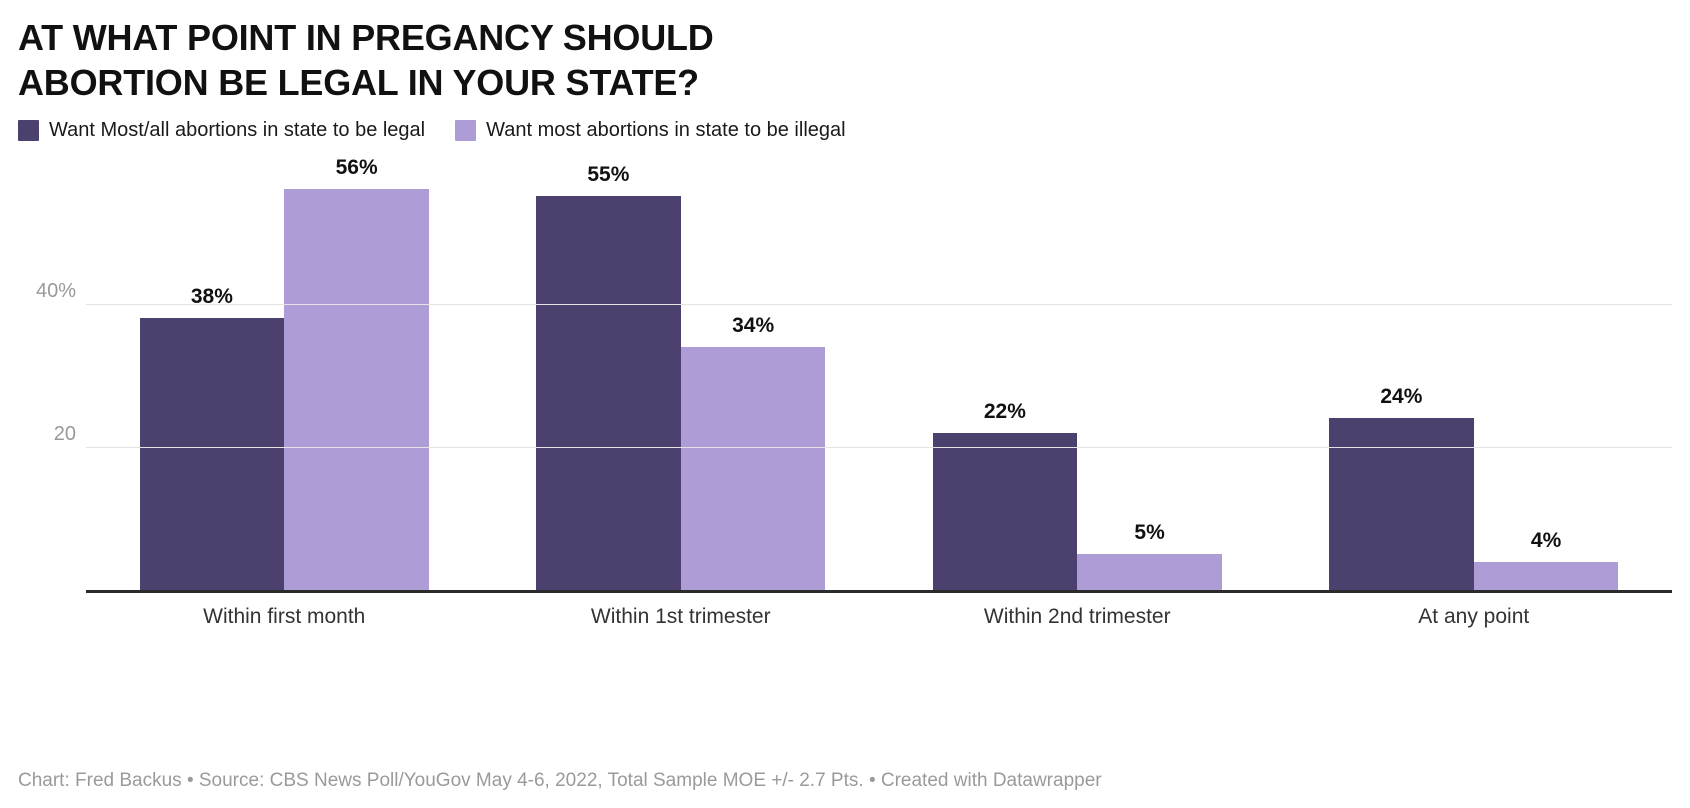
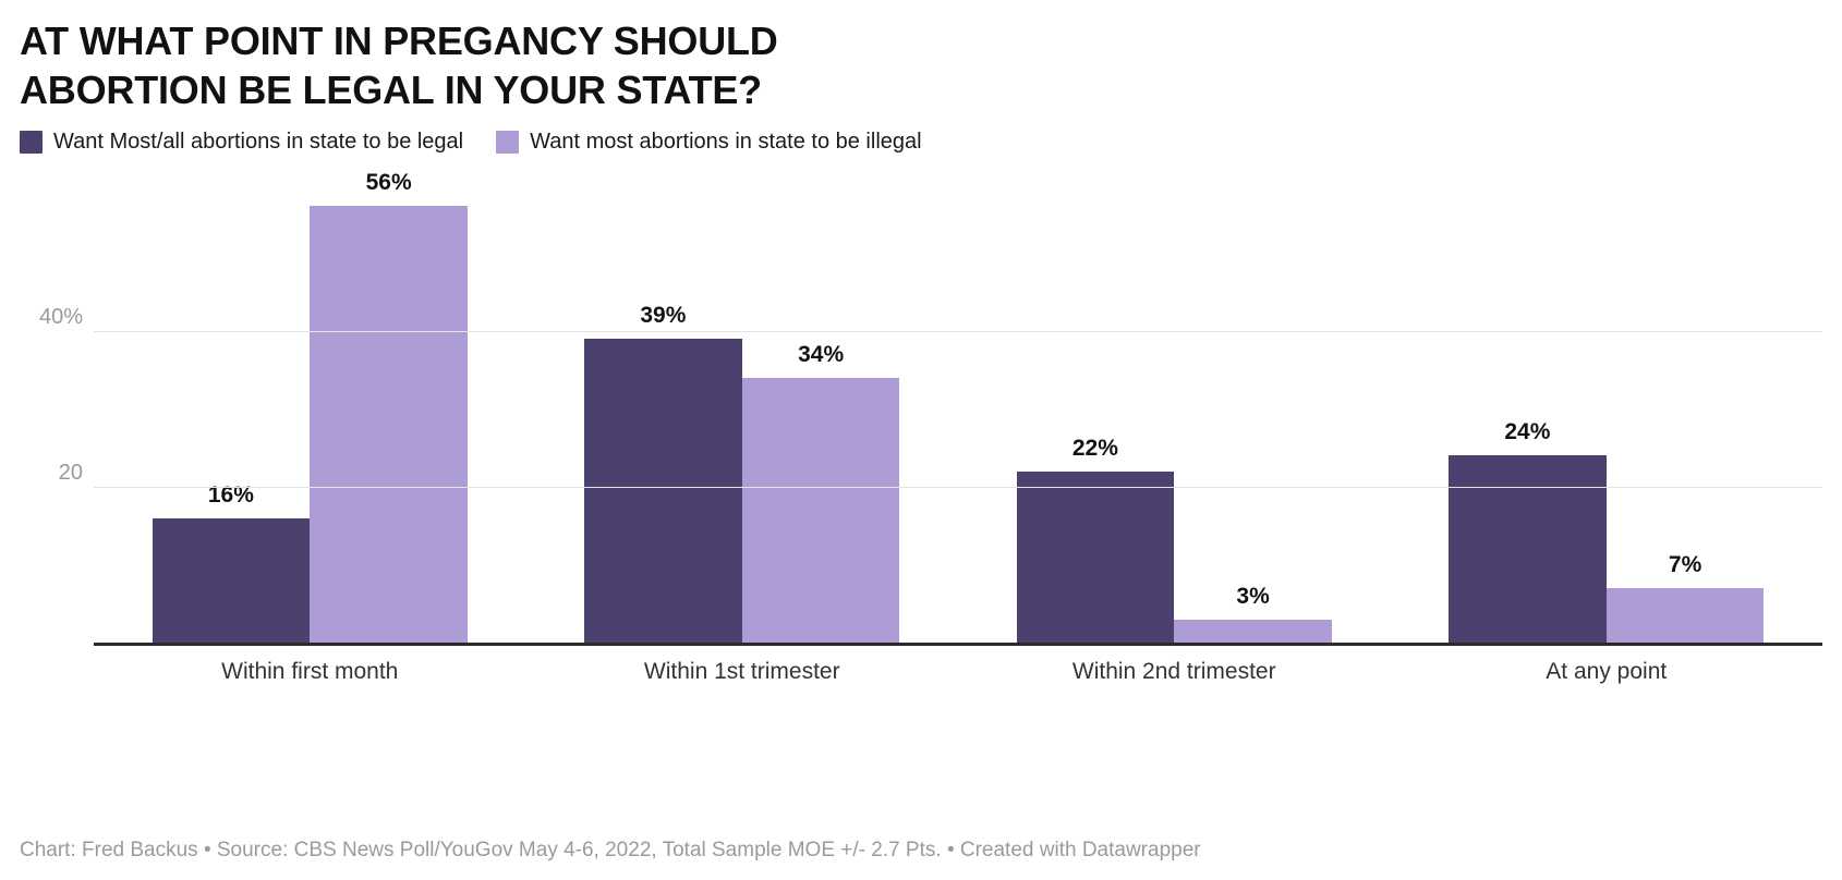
Want Most/all abortions in state to be legal/Within first month: 38% -> 16%
Want Most/all abortions in state to be legal/Within 1st trimester: 55% -> 39%
Want most abortions in state to be illegal/Within 2nd trimester: 5% -> 3%
Want most abortions in state to be illegal/At any point: 4% -> 7%
